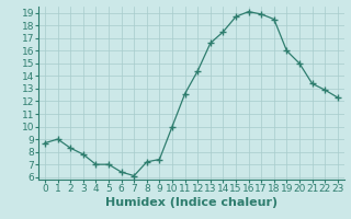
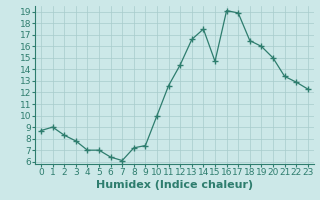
15: 18.7 -> 14.7
18: 18.5 -> 16.5
